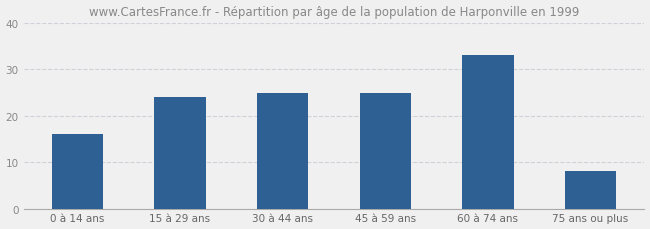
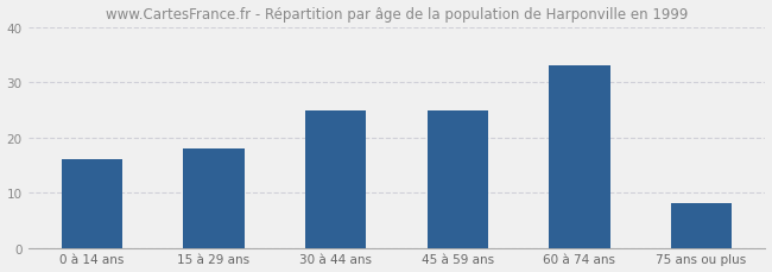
15 à 29 ans: 24 -> 18
